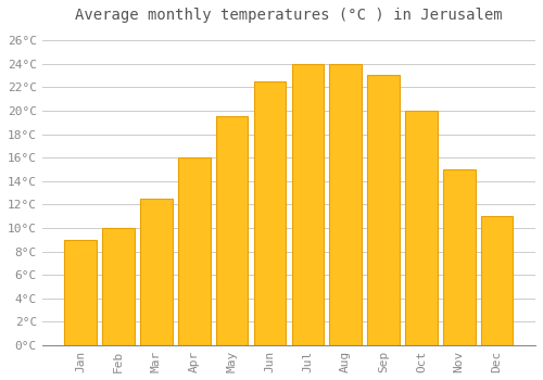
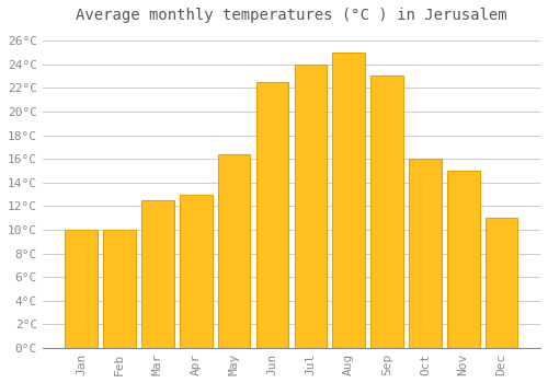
Jan: 9.0°C -> 10.0°C
Apr: 16.0°C -> 13.0°C
May: 19.5°C -> 16.4°C
Aug: 24.0°C -> 25.0°C
Oct: 20.0°C -> 16.0°C
